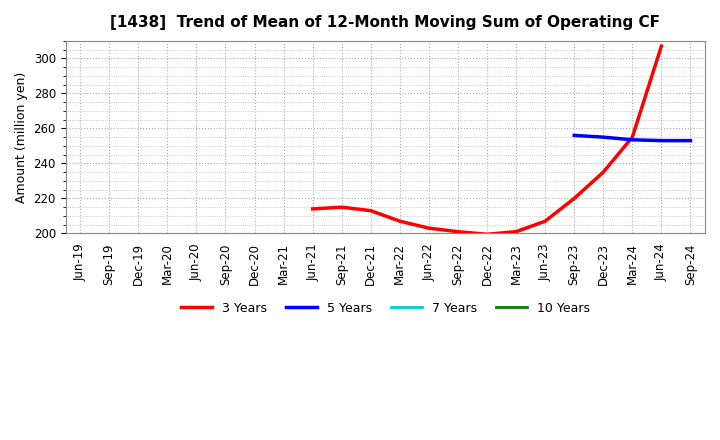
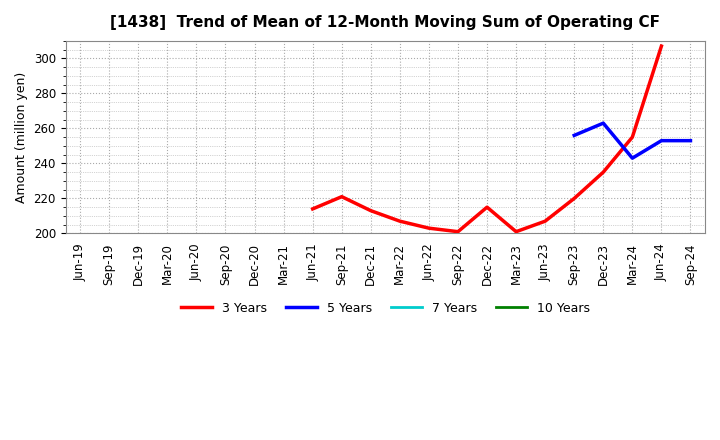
3 Years/Sep-21: 215 -> 221
3 Years/Dec-22: 200 -> 215
5 Years/Dec-23: 255 -> 263
5 Years/Mar-24: 254 -> 243
